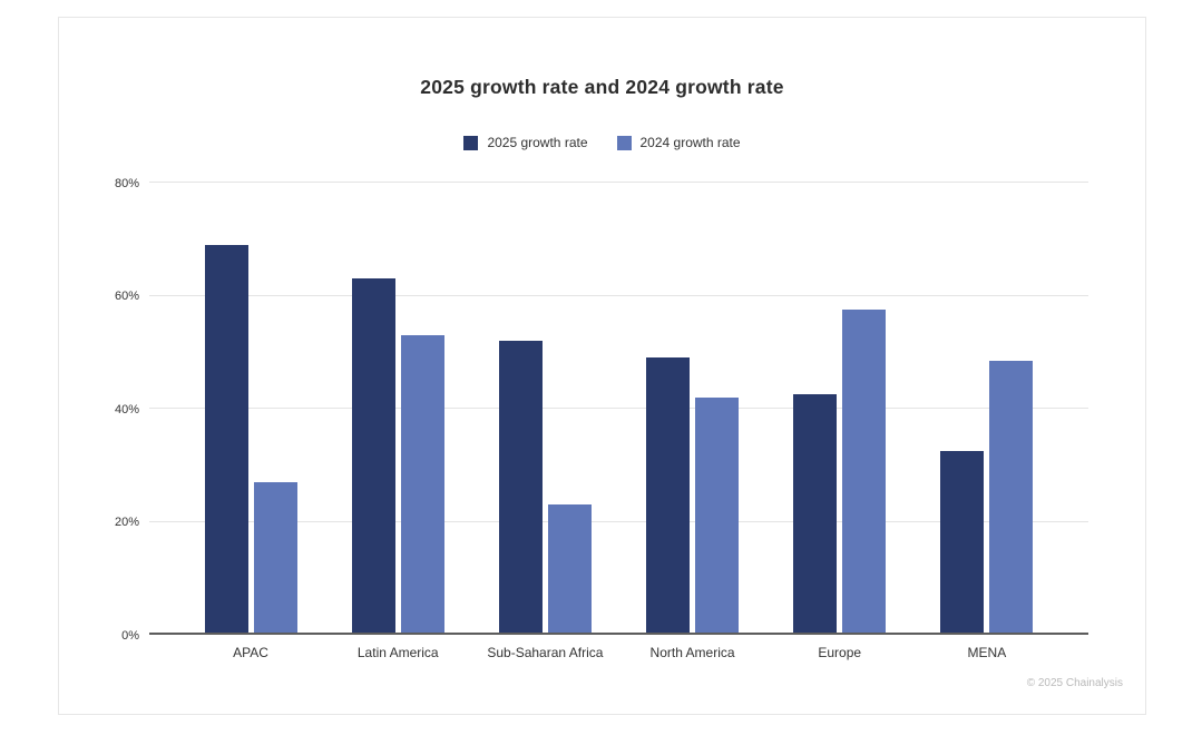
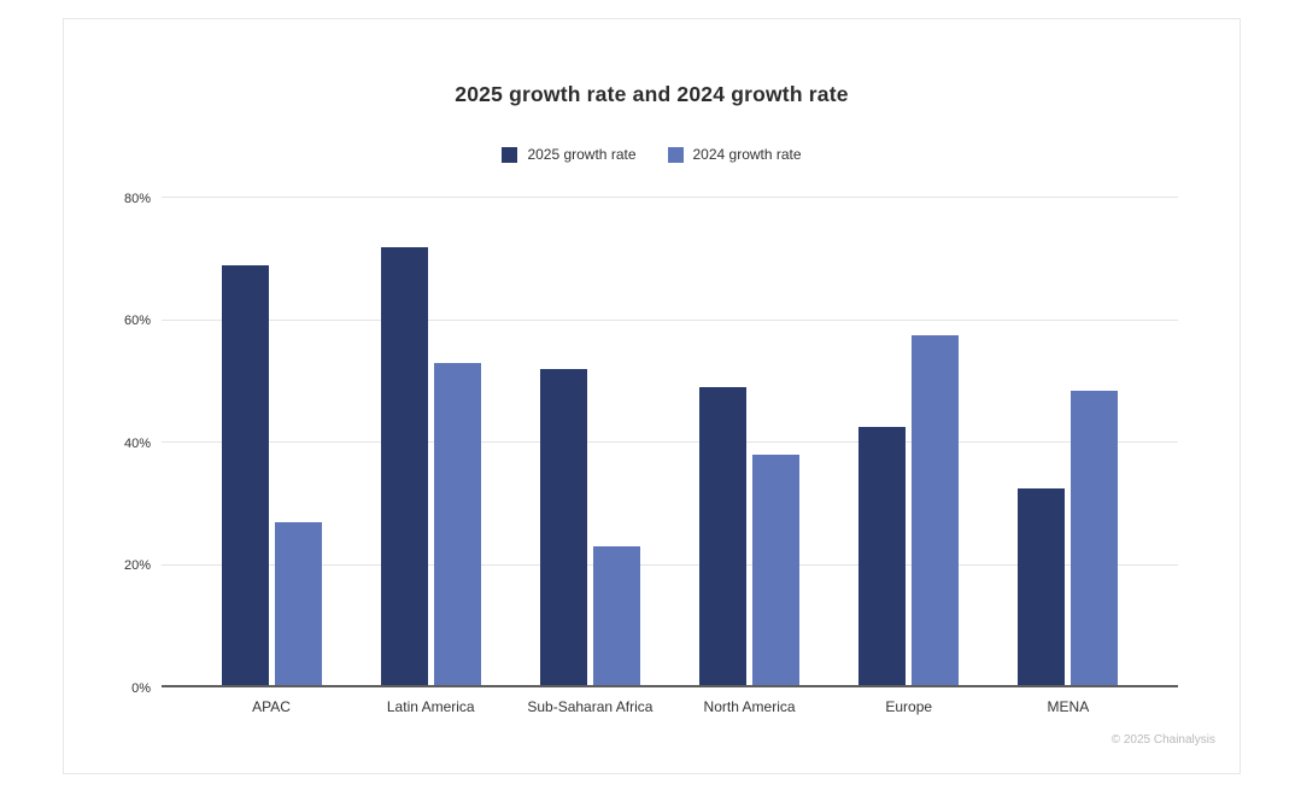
2025 growth rate/Latin America: 63% -> 72%
2024 growth rate/North America: 42% -> 38%
